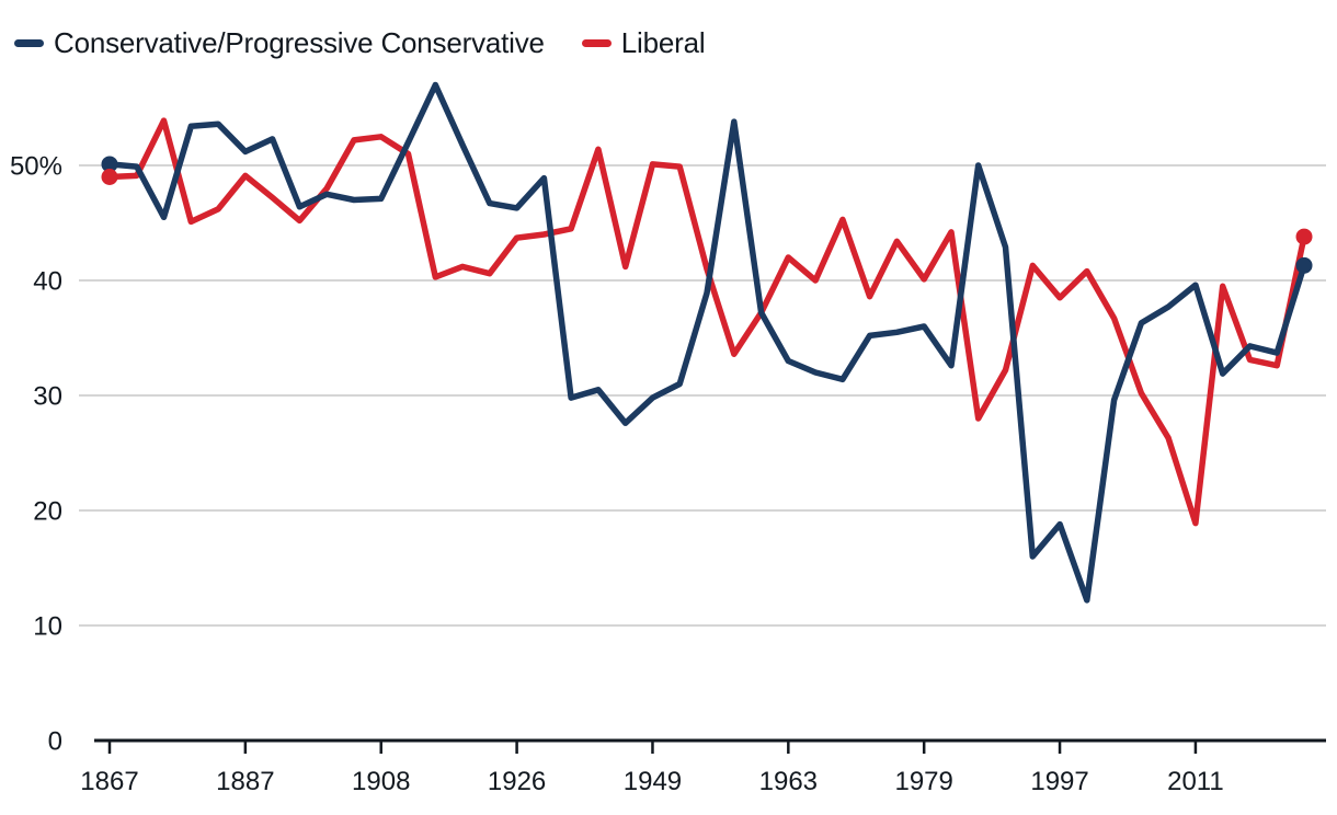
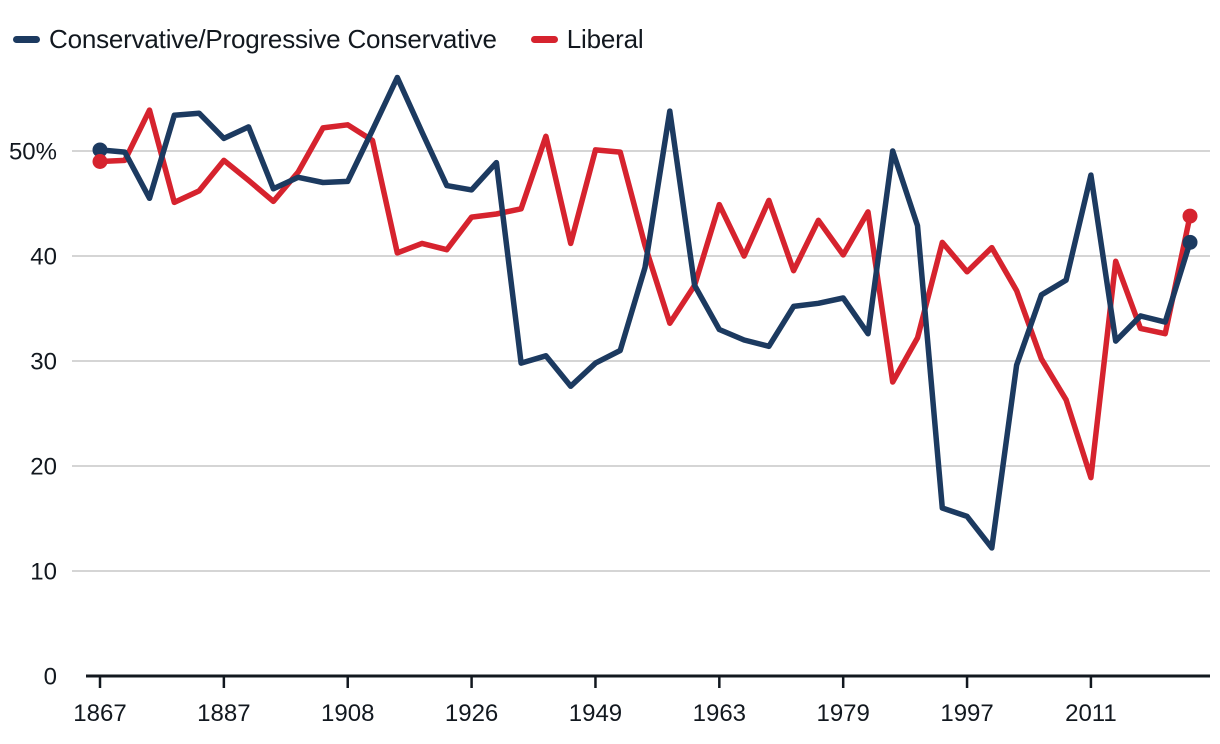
Liberal/1963: 42.0% -> 44.9%
Conservative/Progressive Conservative/1997: 18.8% -> 15.2%
Conservative/Progressive Conservative/2011: 39.6% -> 47.7%
